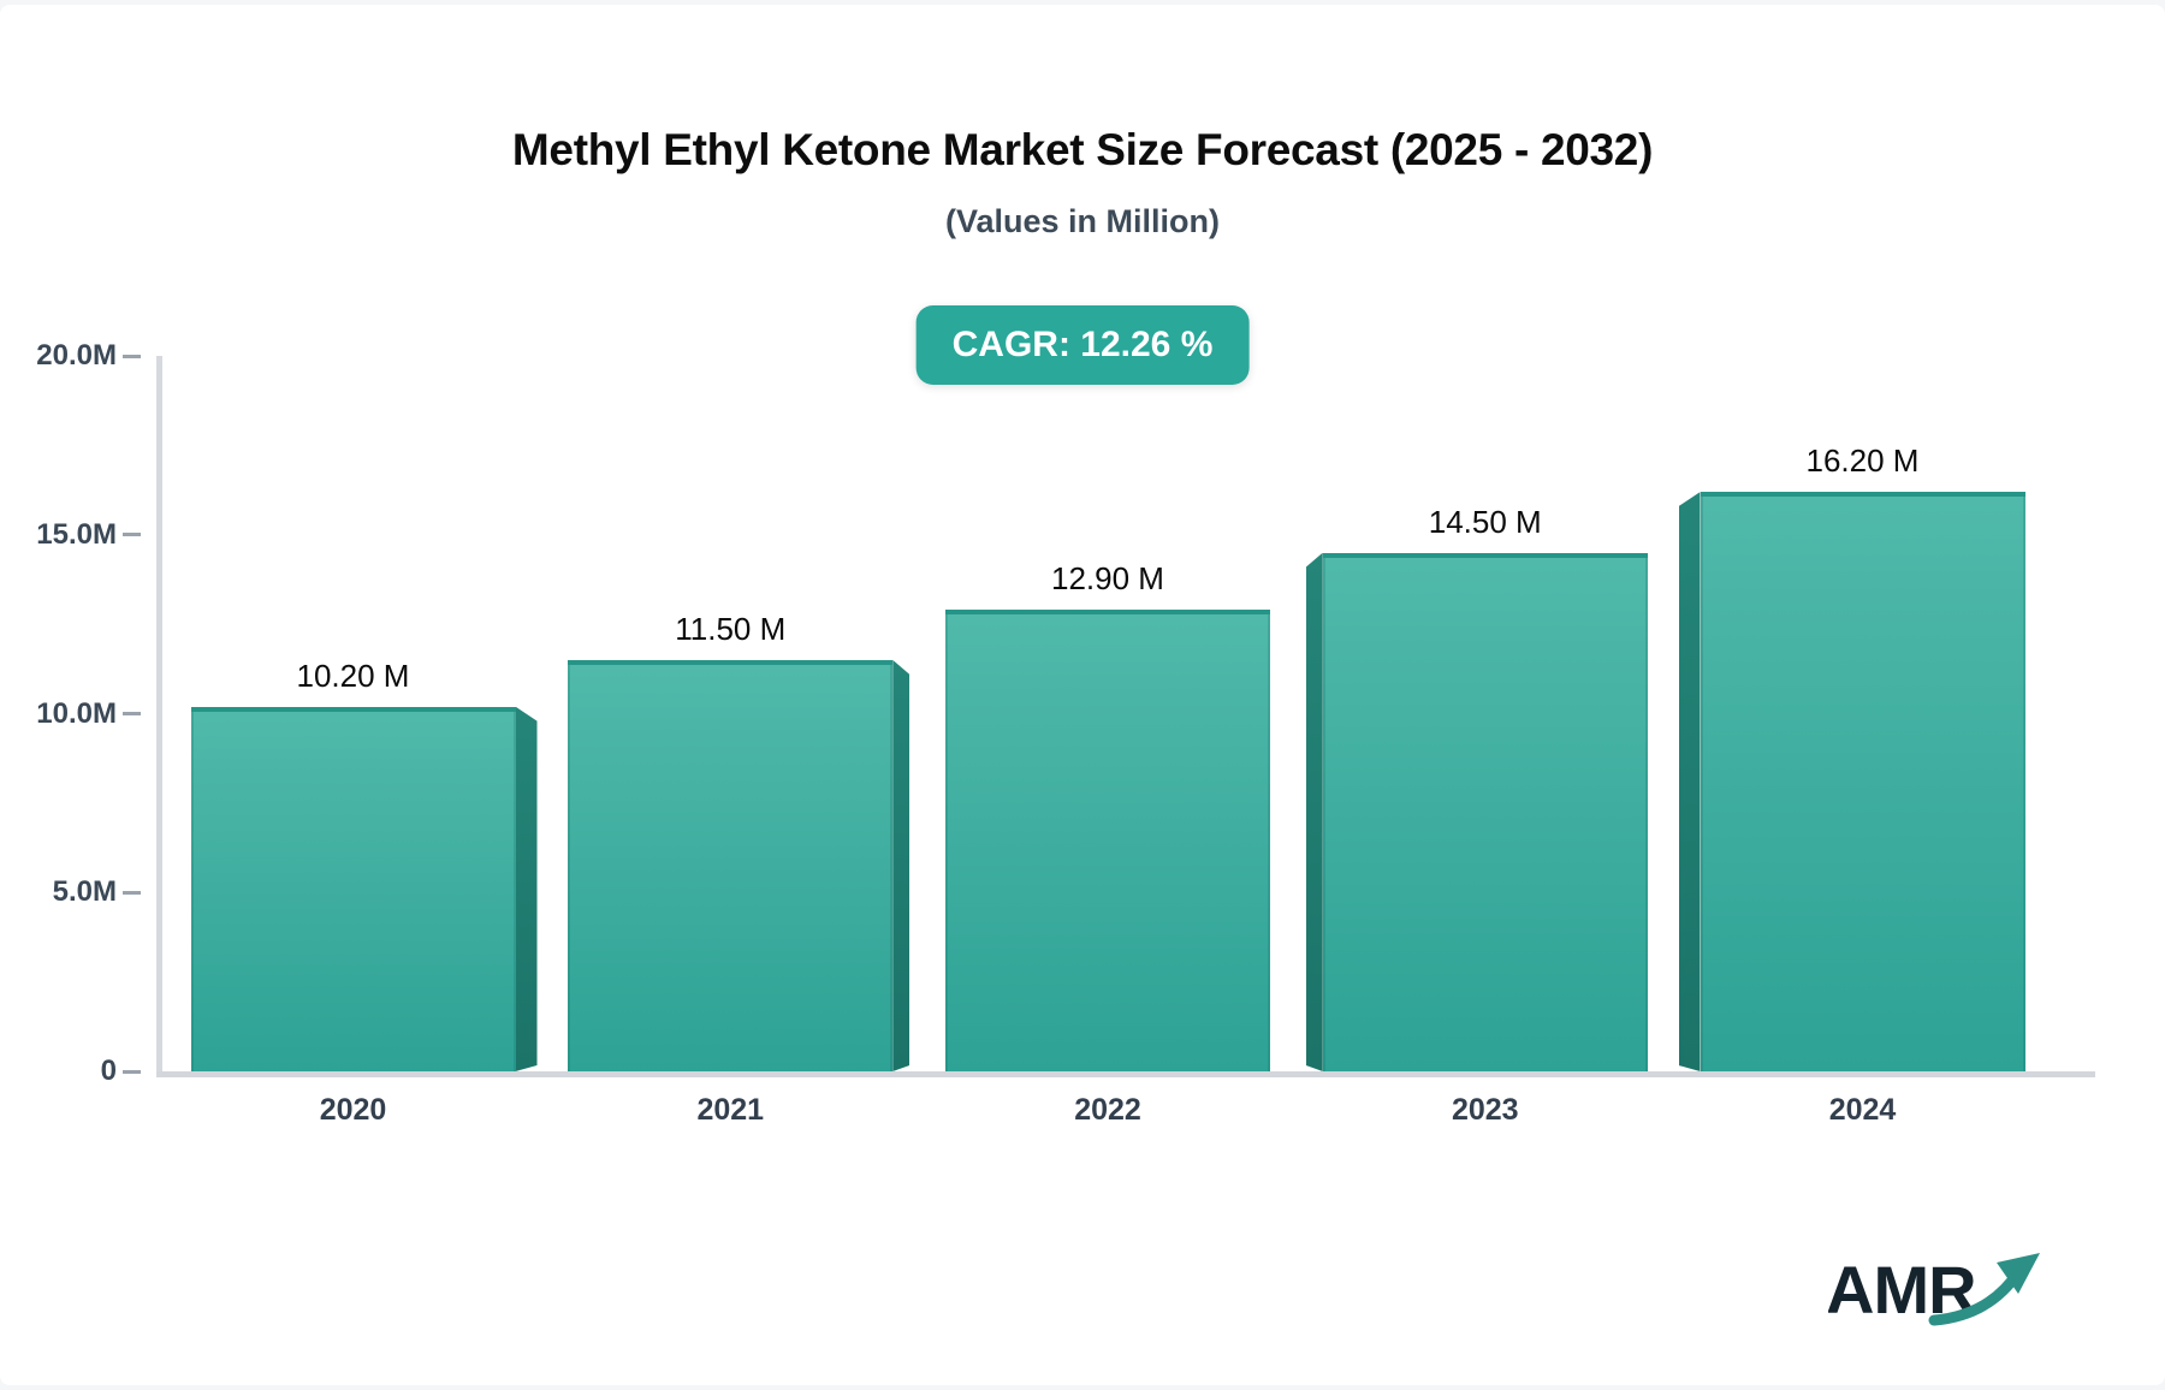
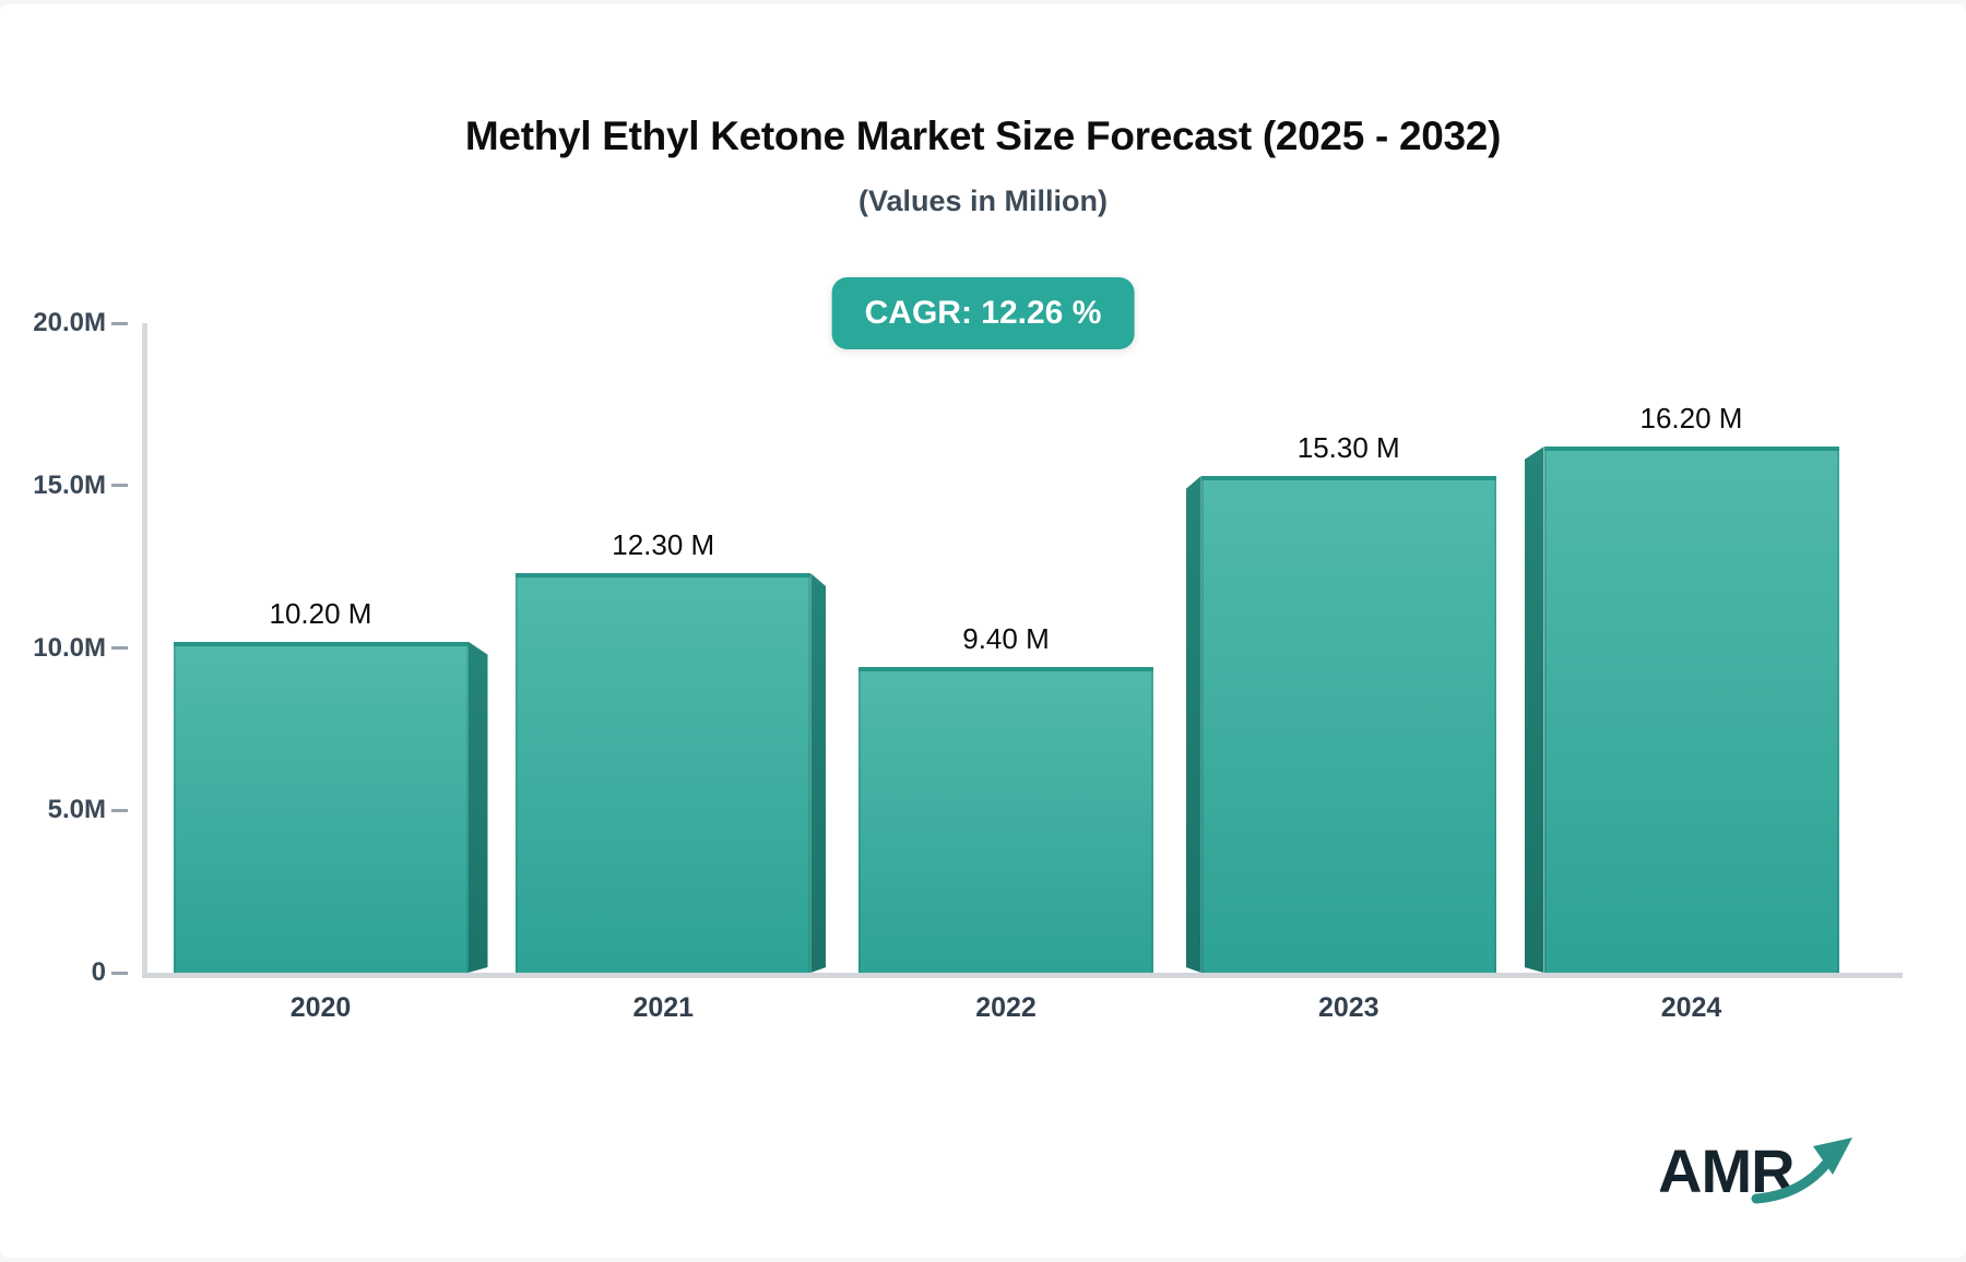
2021: 11.50 -> 12.30
2022: 12.90 -> 9.40
2023: 14.50 -> 15.30
